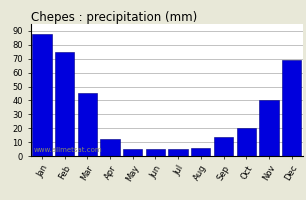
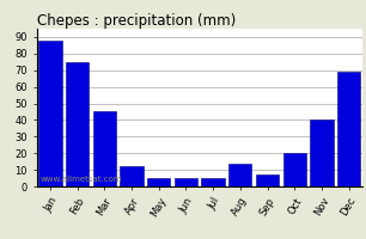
Aug: 6 -> 14
Sep: 14 -> 7
